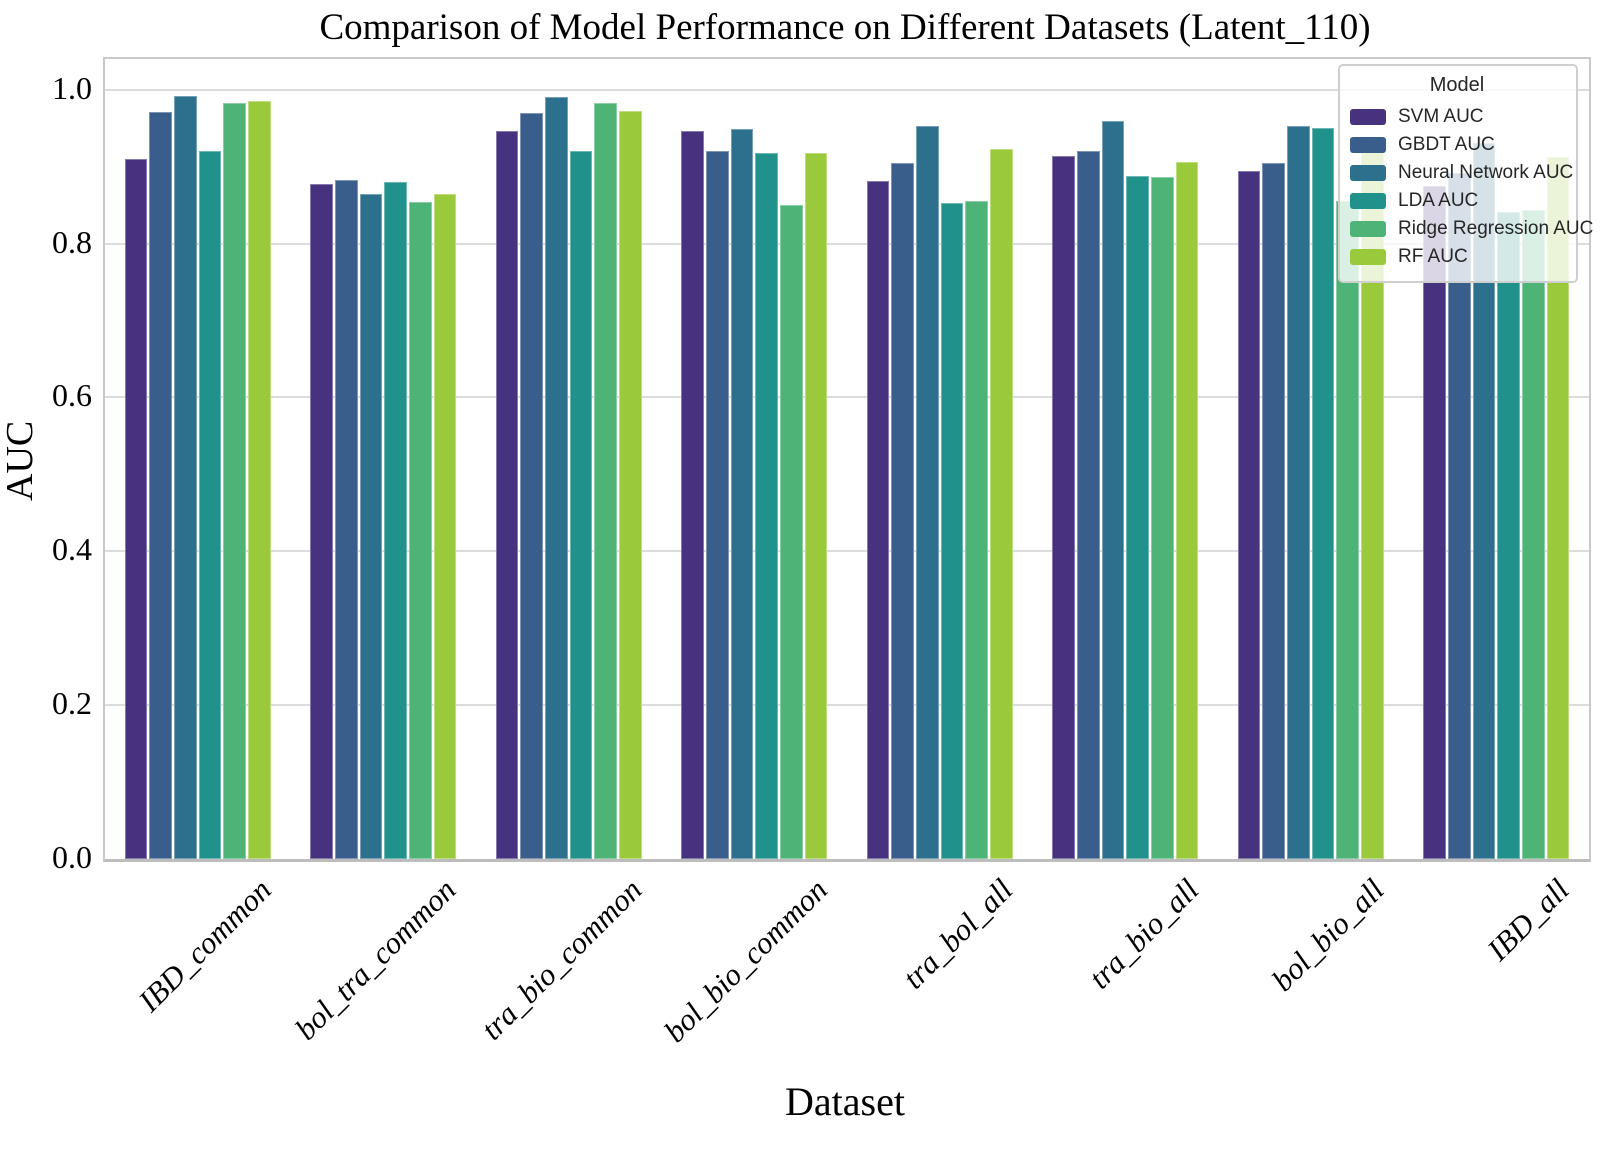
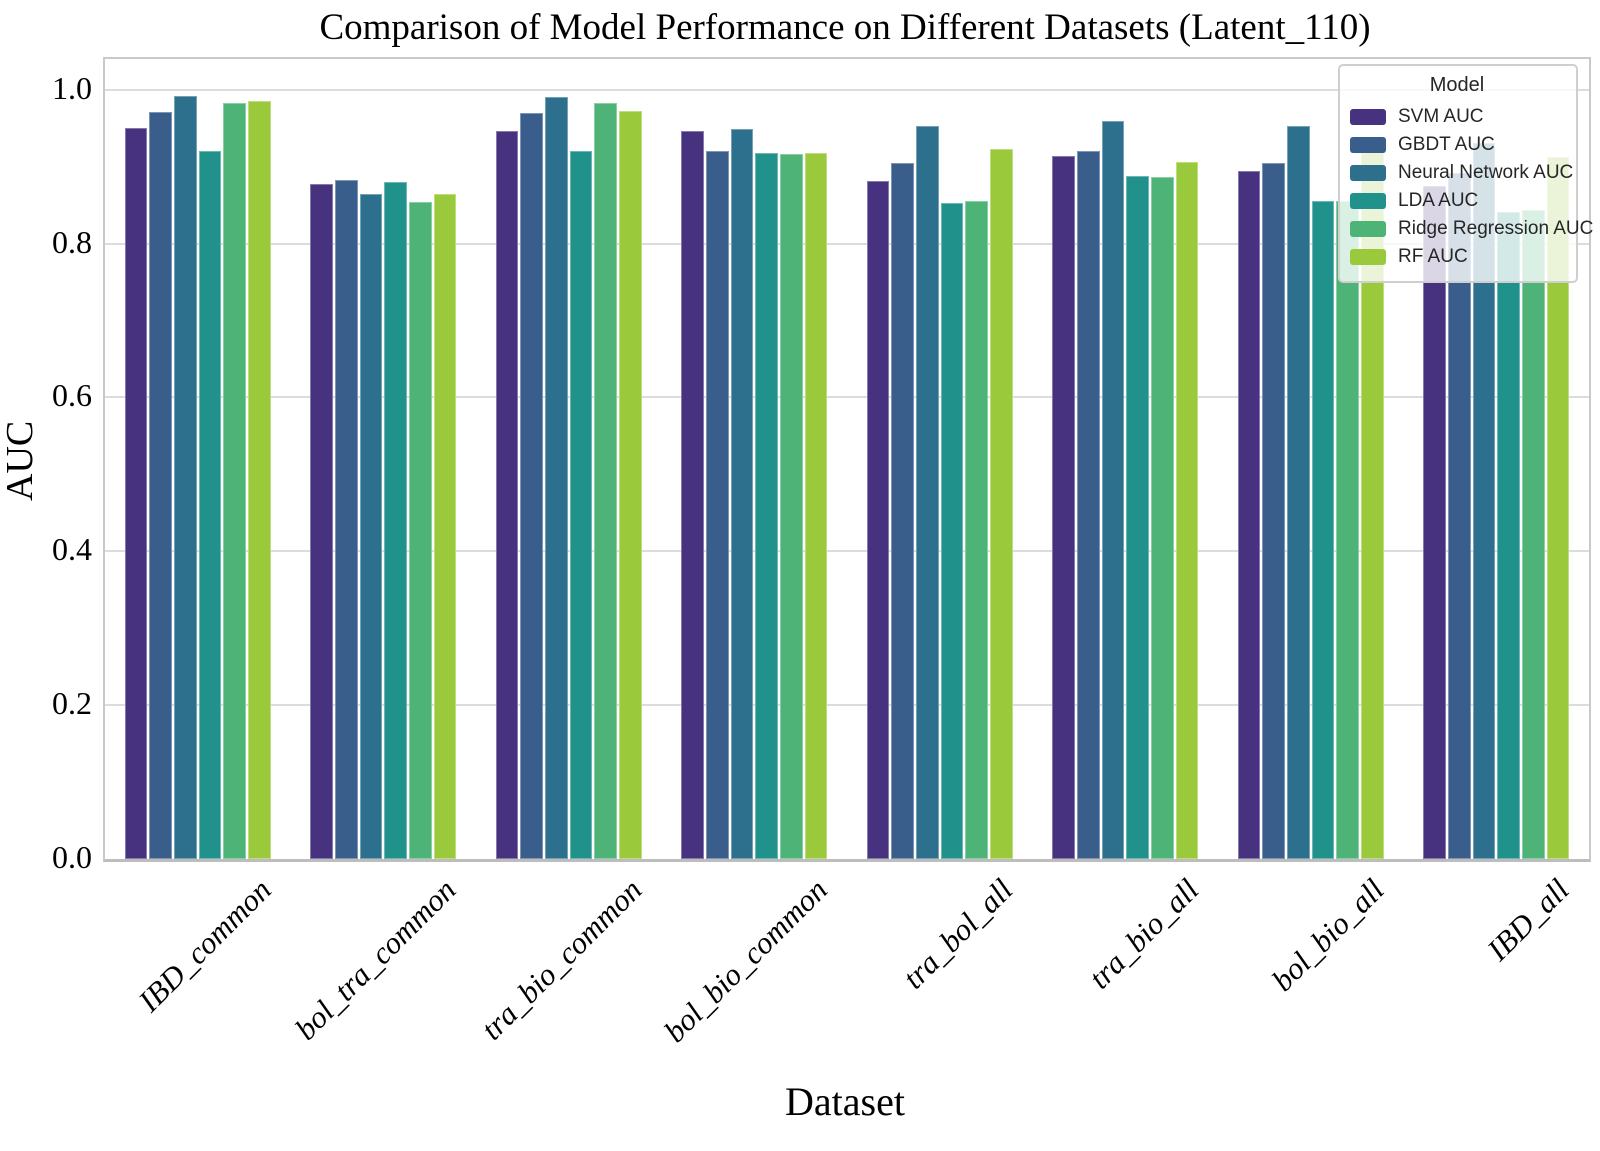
SVM AUC/IBD_common: 0.91 -> 0.95
Ridge Regression AUC/bol_bio_common: 0.85 -> 0.92
LDA AUC/bol_bio_all: 0.95 -> 0.86
